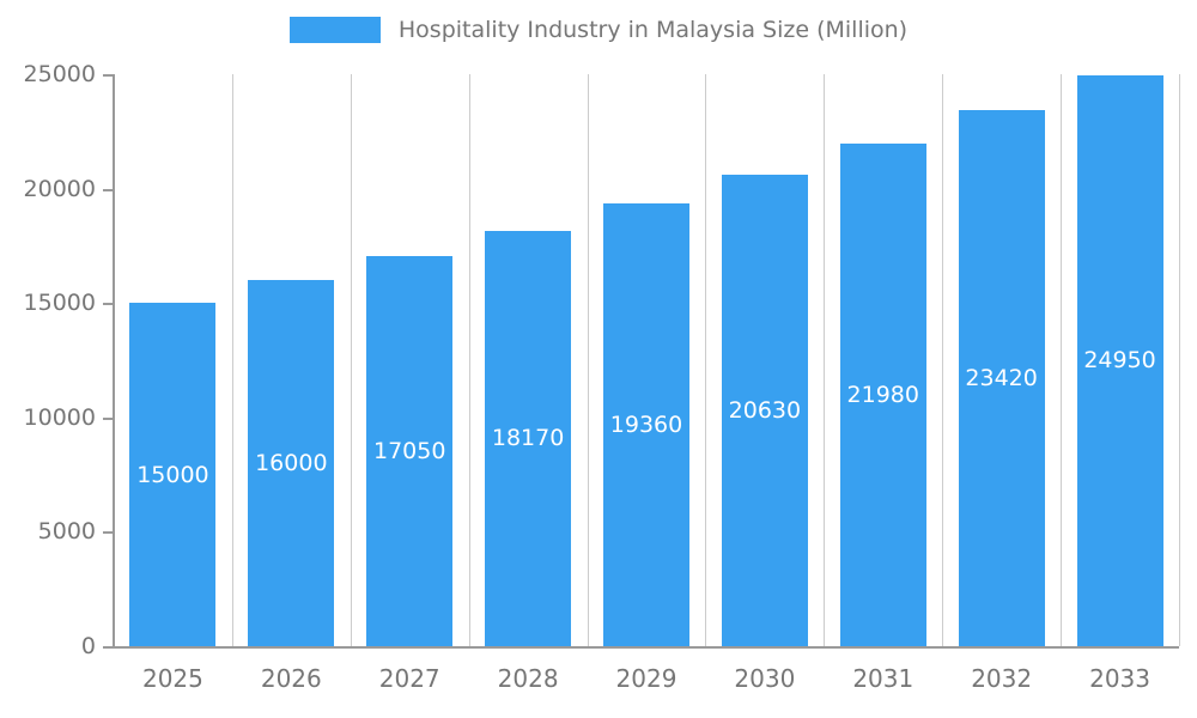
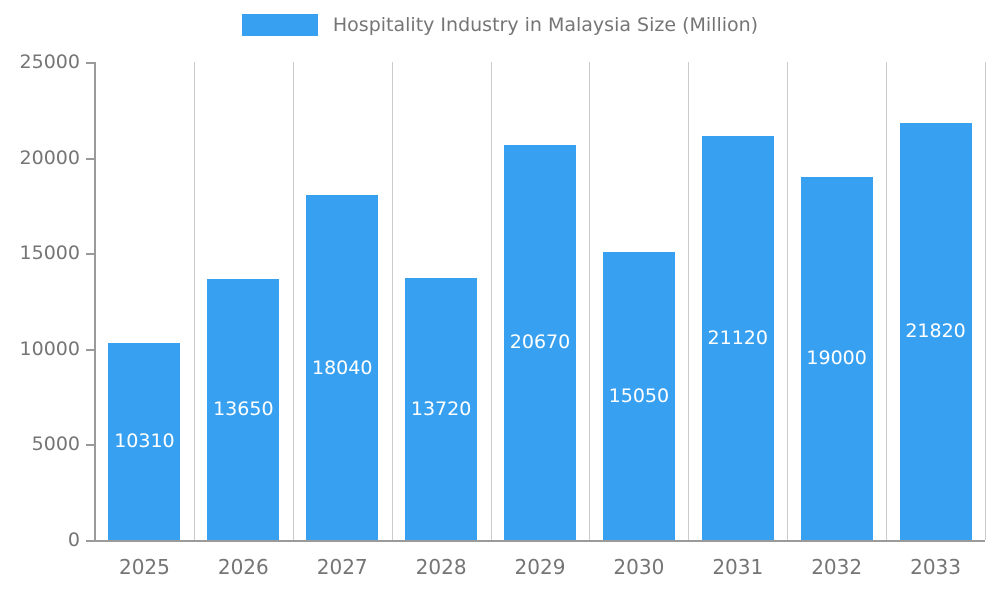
2025: 15000 -> 10310
2026: 16000 -> 13650
2027: 17050 -> 18040
2028: 18170 -> 13720
2029: 19360 -> 20670
2030: 20630 -> 15050
2031: 21980 -> 21120
2032: 23420 -> 19000
2033: 24950 -> 21820
